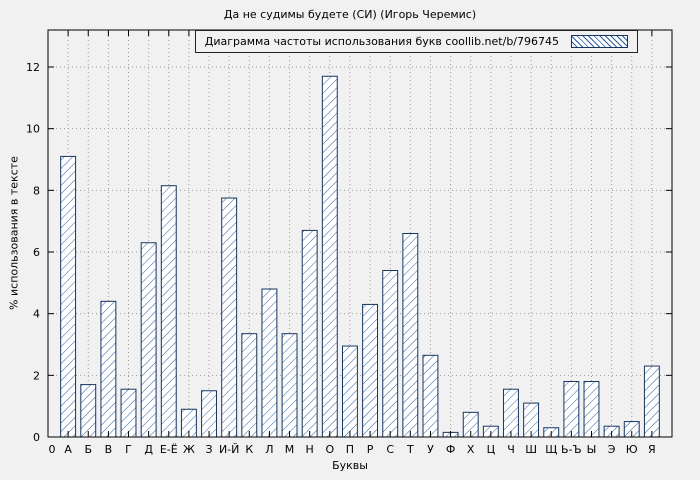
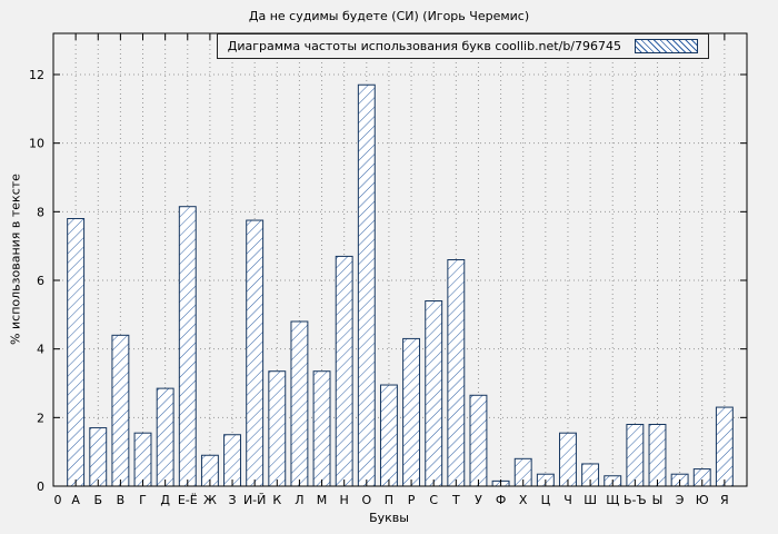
А: 9.1 -> 7.8
Д: 6.3 -> 2.9
Ш: 1.1 -> 0.7
